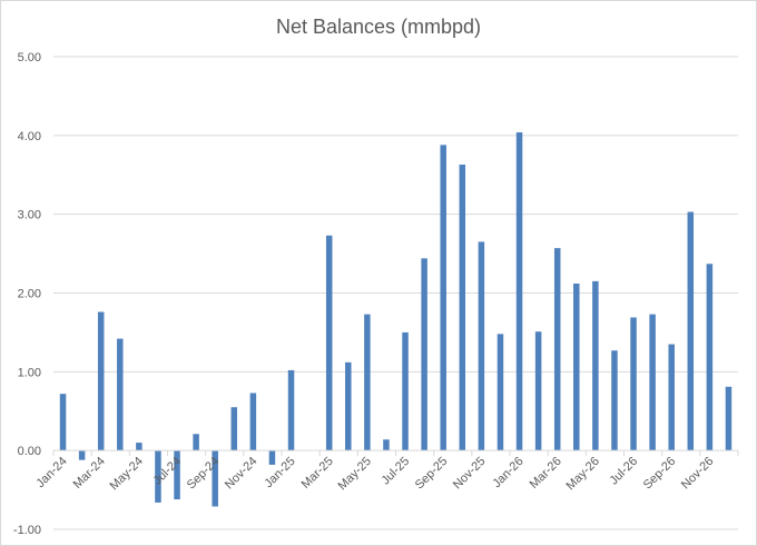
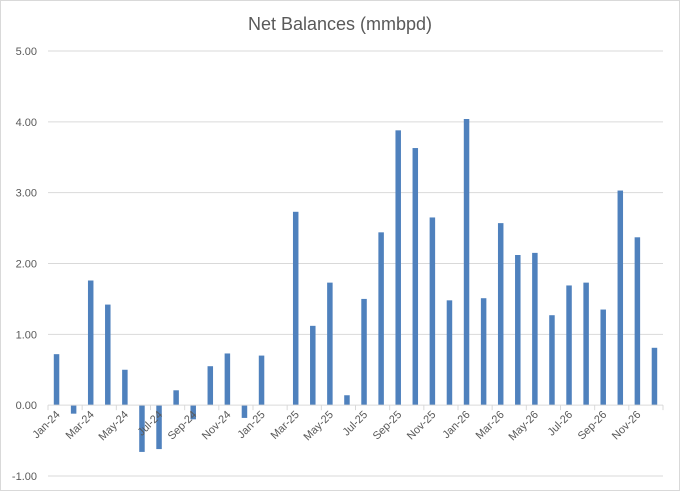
May-24: 0.1 -> 0.5
Sep-24: -0.7 -> -0.2
Jan-25: 1.0 -> 0.7
